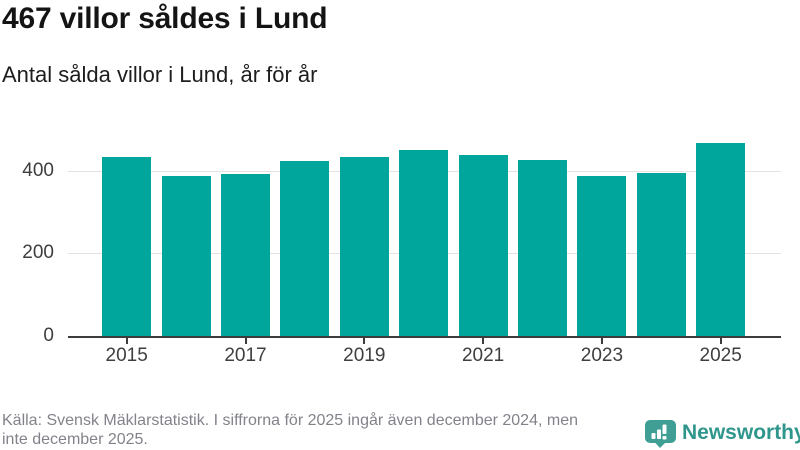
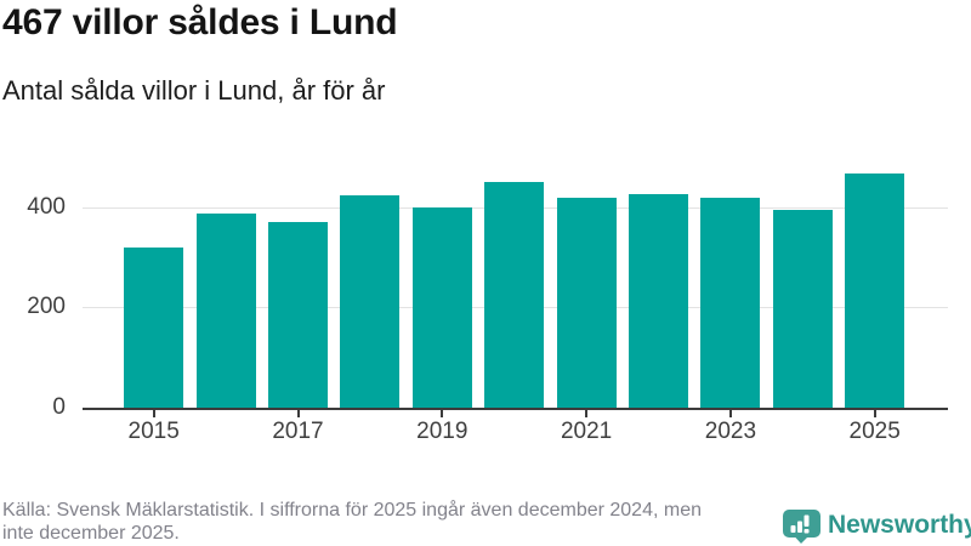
2015: 430 -> 320
2017: 390 -> 370
2019: 440 -> 400
2021: 440 -> 420
2023: 390 -> 420
